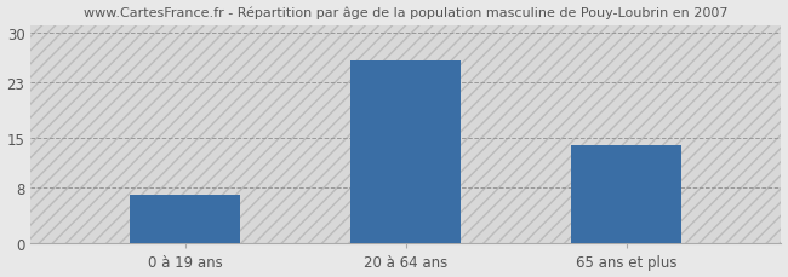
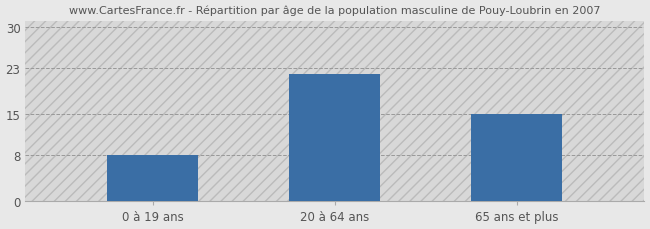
0 à 19 ans: 7 -> 8
20 à 64 ans: 26 -> 22
65 ans et plus: 14 -> 15
